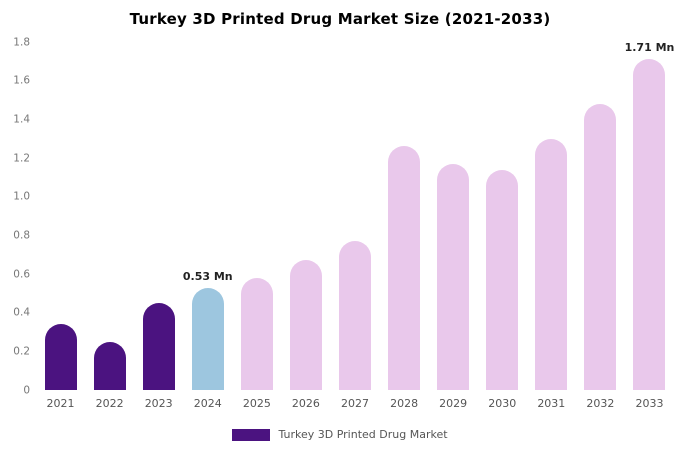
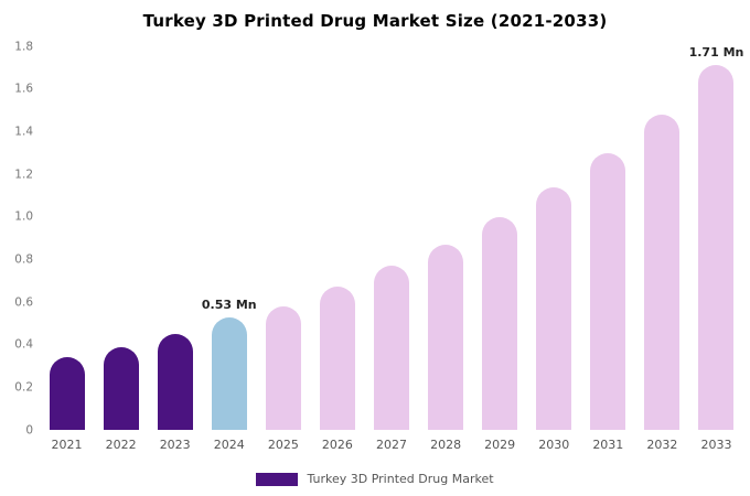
2022: 0.25 -> 0.39
2028: 1.26 -> 0.87
2029: 1.17 -> 1.00
